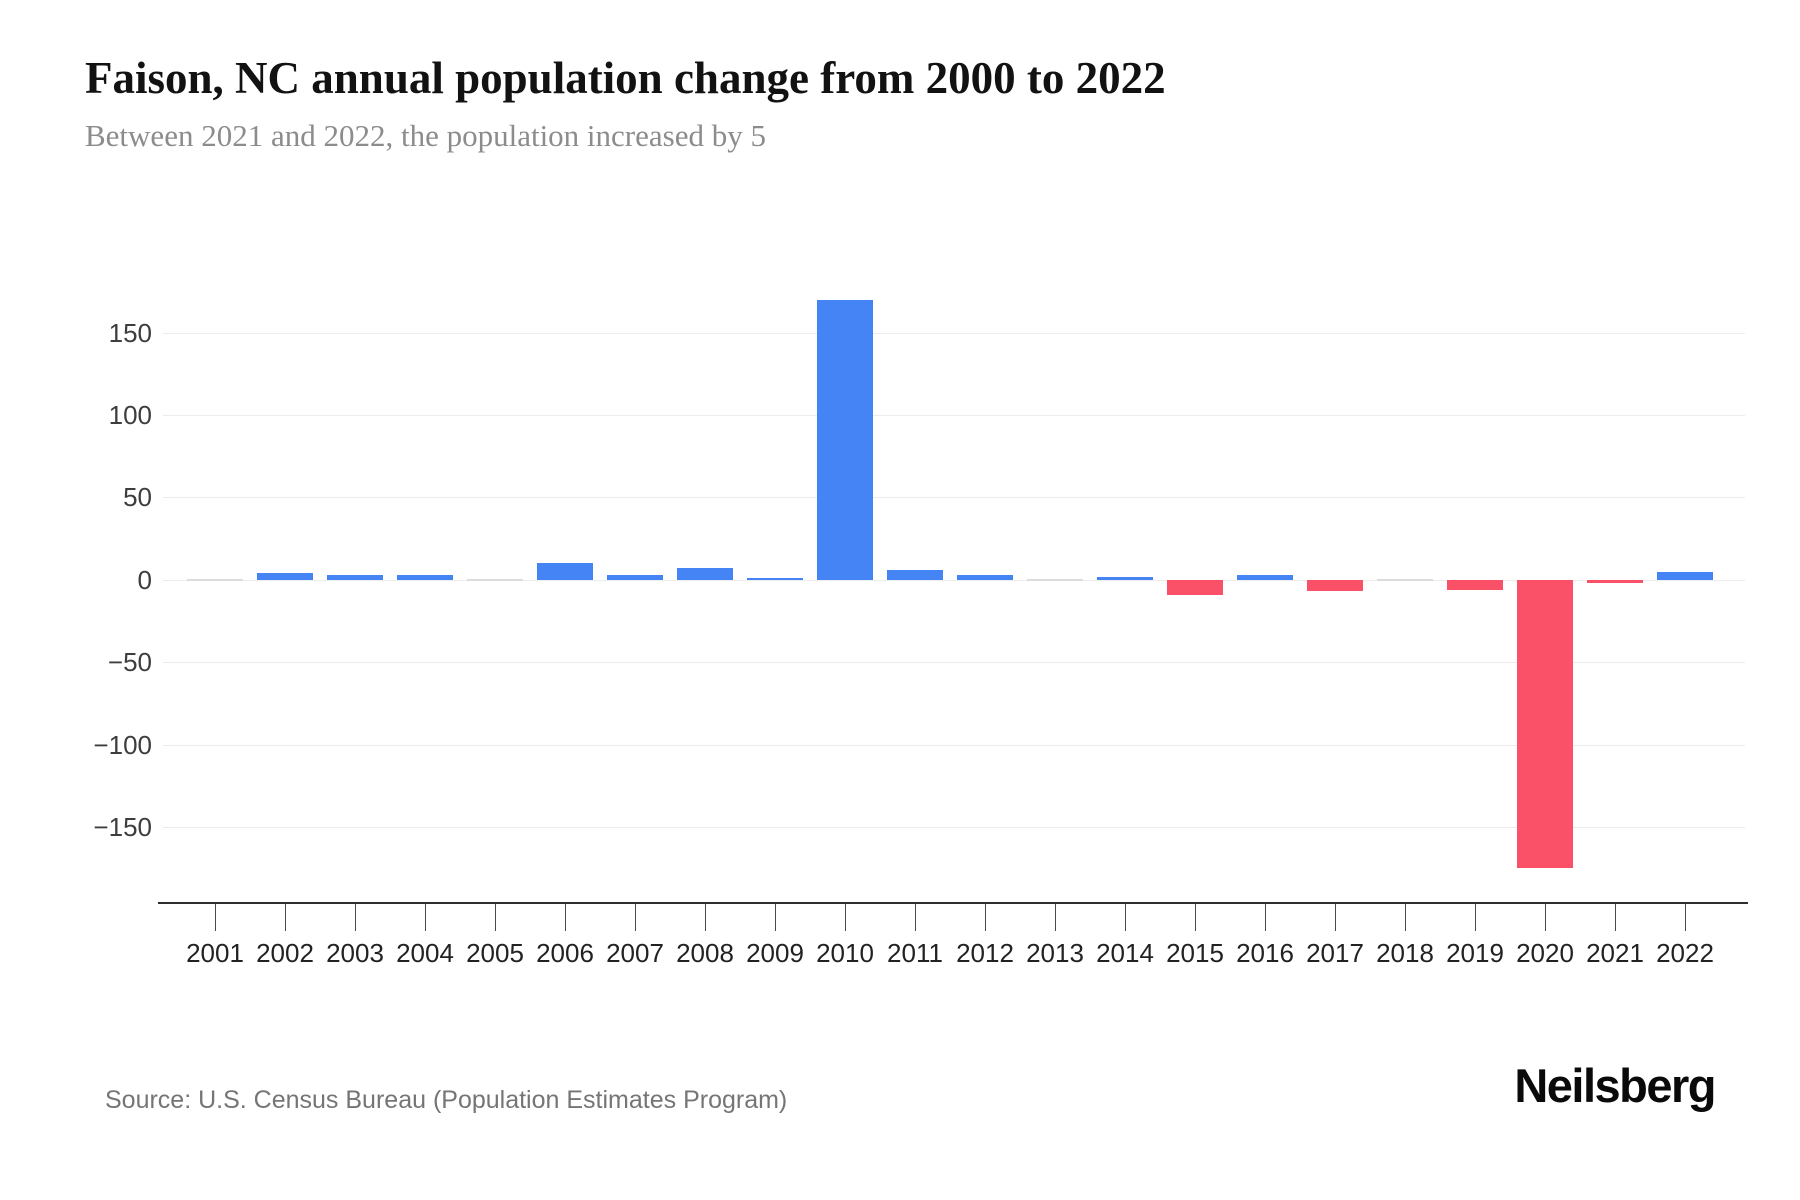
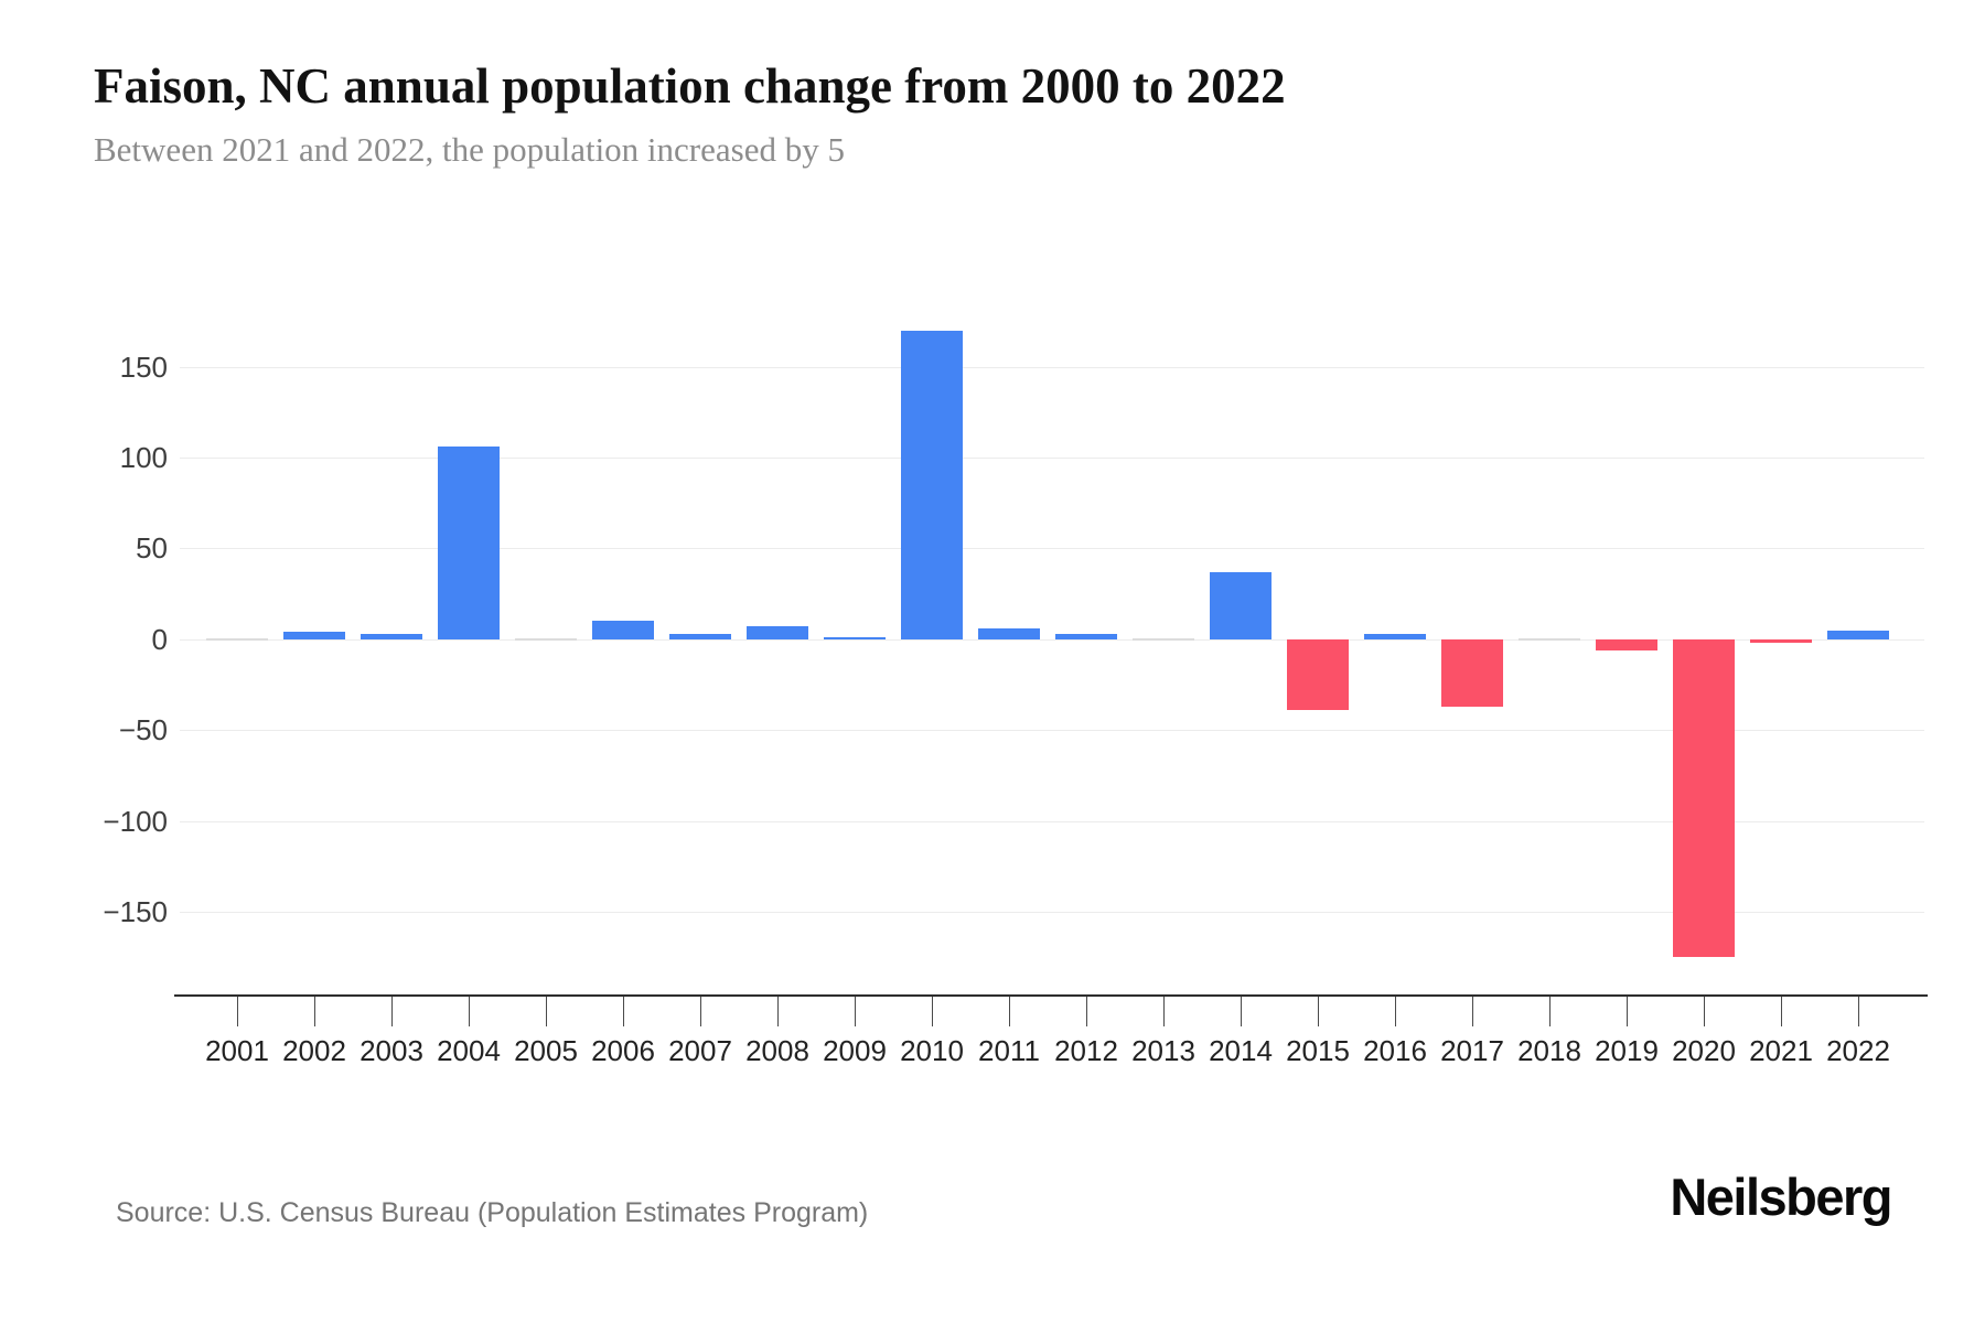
2004: 3 -> 106
2014: 2 -> 37
2015: -9 -> -39
2017: -7 -> -37
